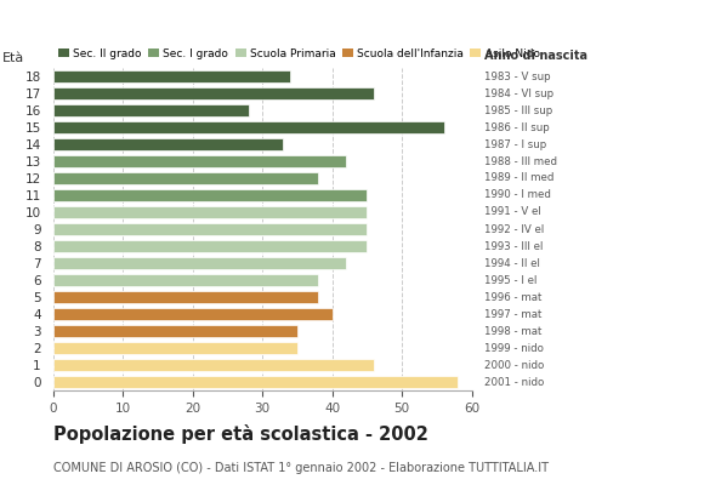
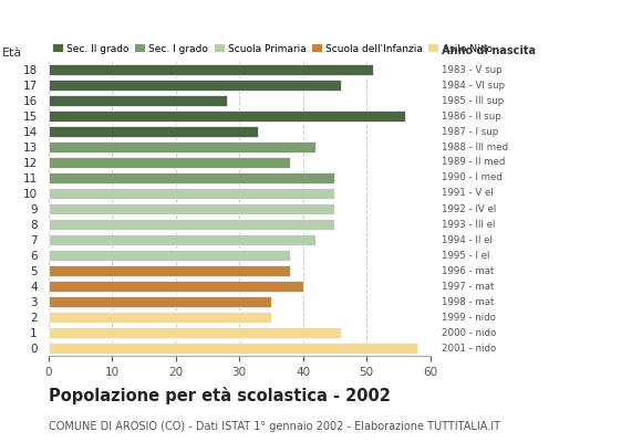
18: 34 -> 51
